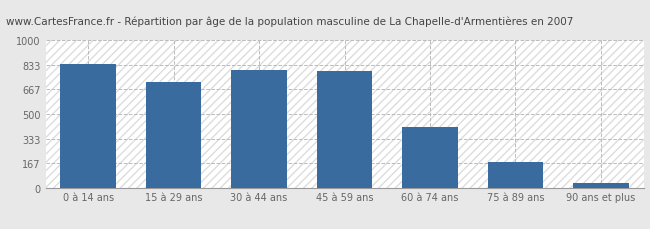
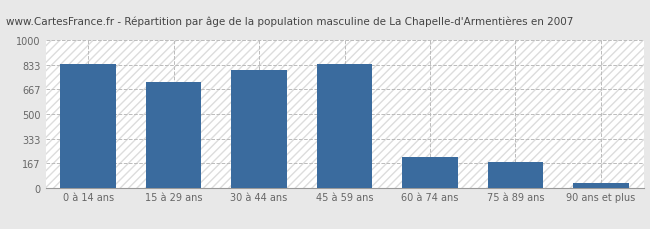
45 à 59 ans: 790 -> 840
60 à 74 ans: 420 -> 210
